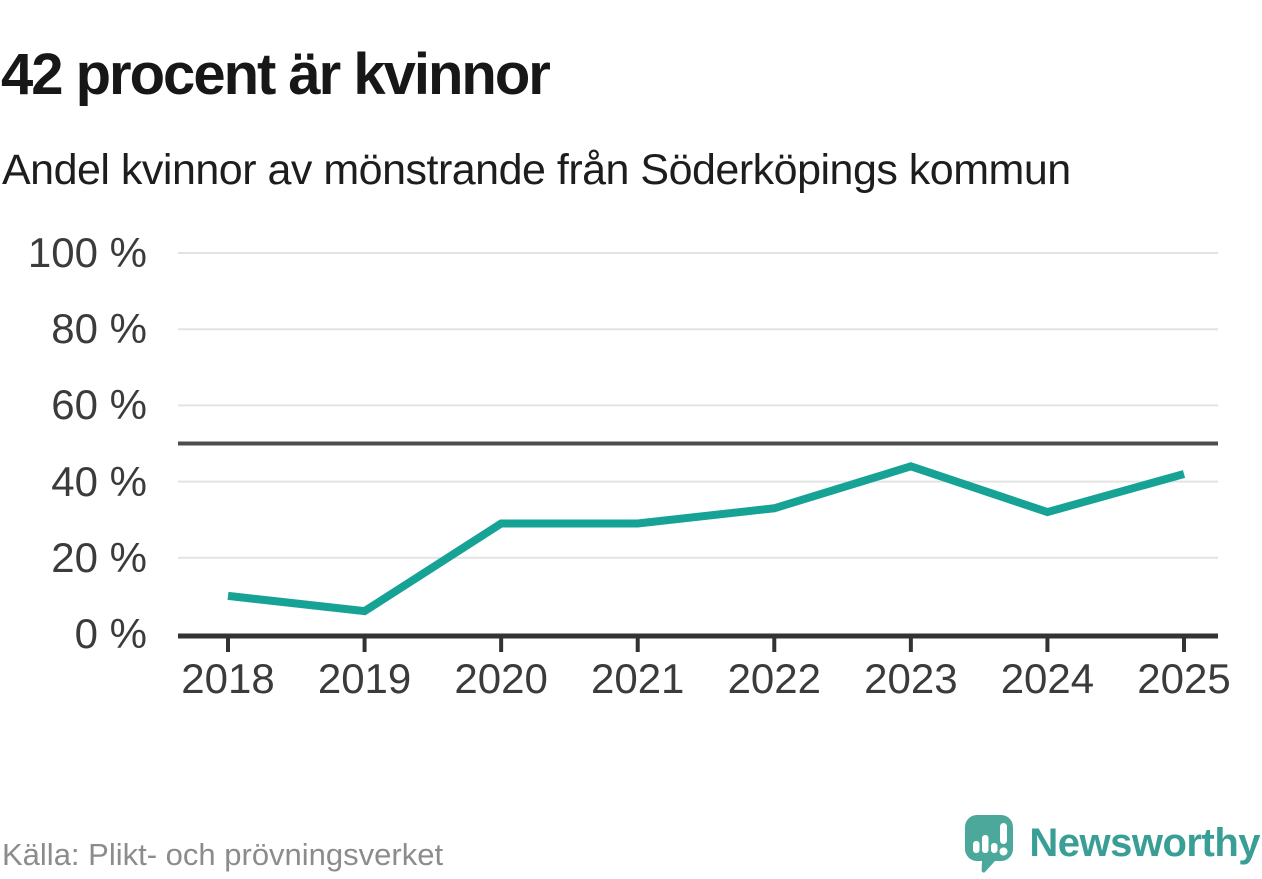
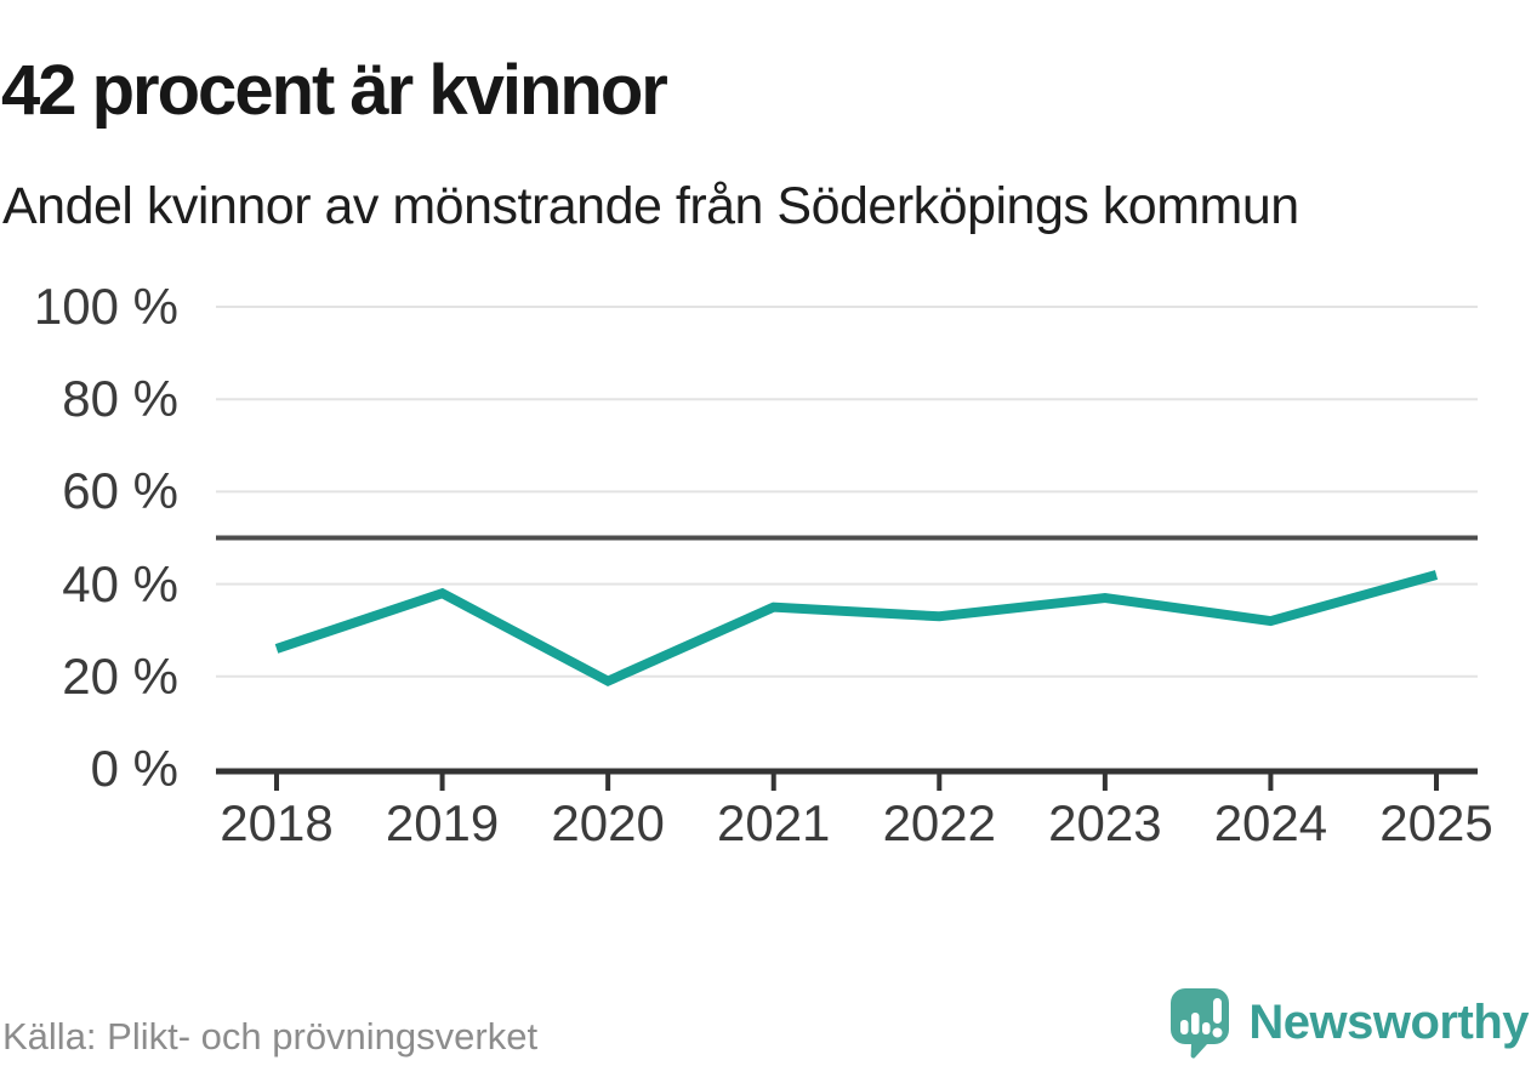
2018: 10% -> 26%
2019: 6% -> 38%
2020: 29% -> 19%
2021: 29% -> 35%
2023: 44% -> 37%
